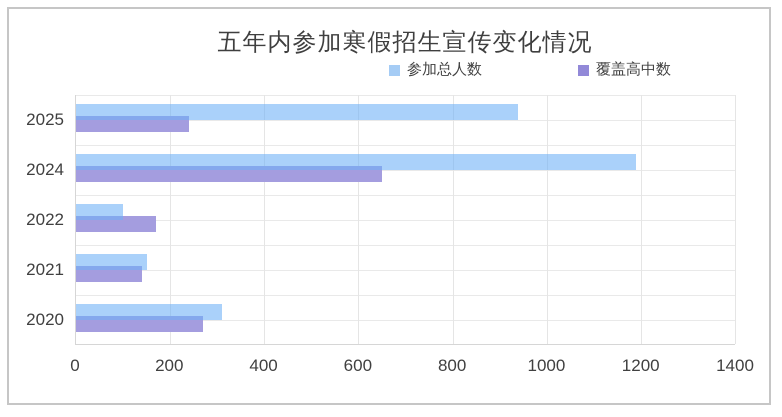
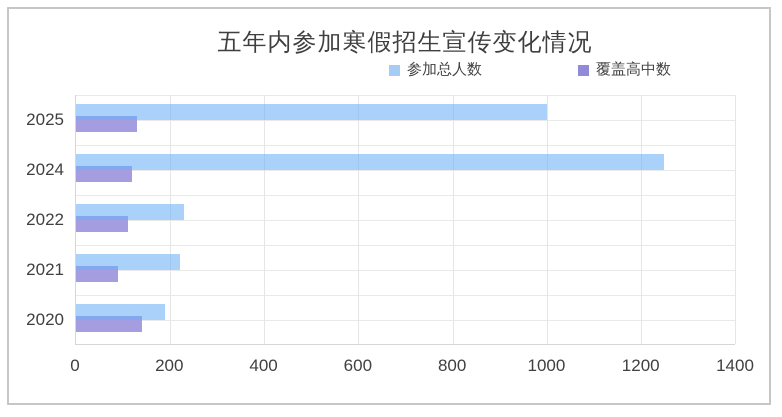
参加总人数/2025: 940 -> 1000
覆盖高中数/2025: 240 -> 130
参加总人数/2024: 1190 -> 1250
覆盖高中数/2024: 650 -> 120
参加总人数/2022: 100 -> 230
覆盖高中数/2022: 170 -> 110
参加总人数/2021: 150 -> 220
覆盖高中数/2021: 140 -> 90
参加总人数/2020: 310 -> 190
覆盖高中数/2020: 270 -> 140
